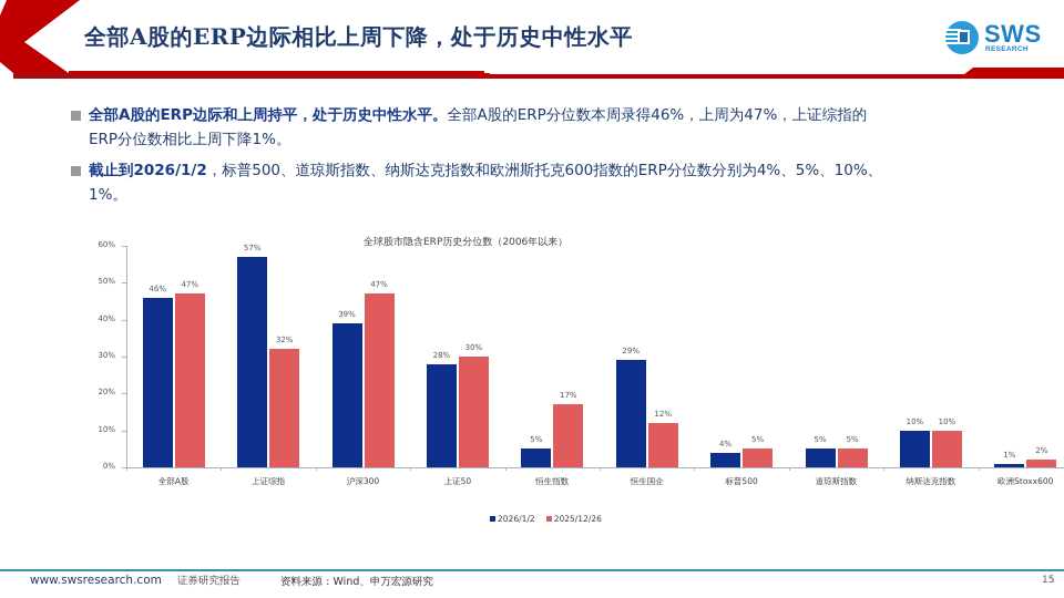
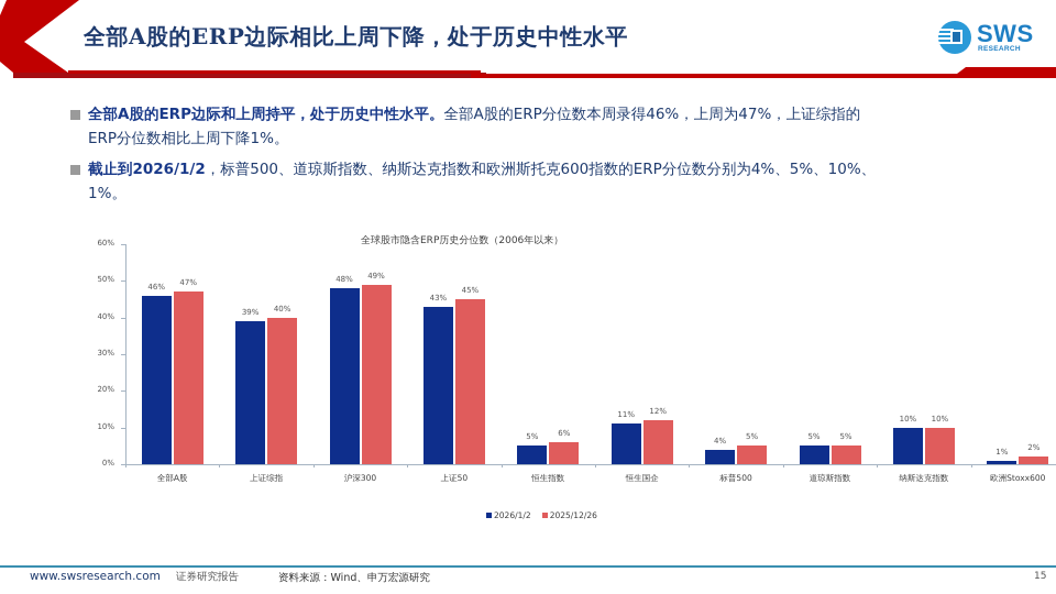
2026/1/2/上证综指: 57% -> 39%
2025/12/26/上证综指: 32% -> 40%
2026/1/2/沪深300: 39% -> 48%
2025/12/26/沪深300: 47% -> 49%
2026/1/2/上证50: 28% -> 43%
2025/12/26/上证50: 30% -> 45%
2025/12/26/恒生指数: 17% -> 6%
2026/1/2/恒生国企: 29% -> 11%
